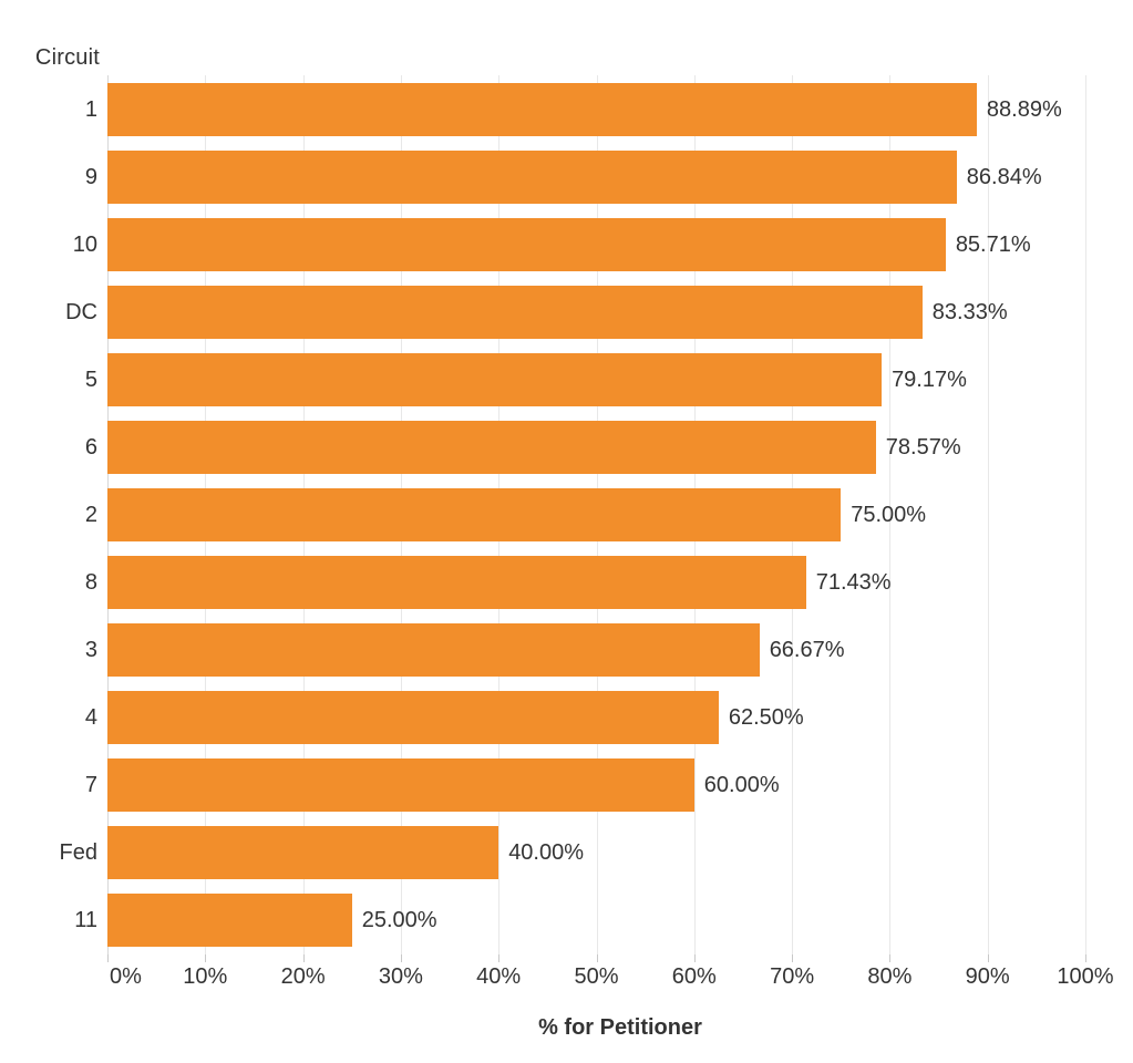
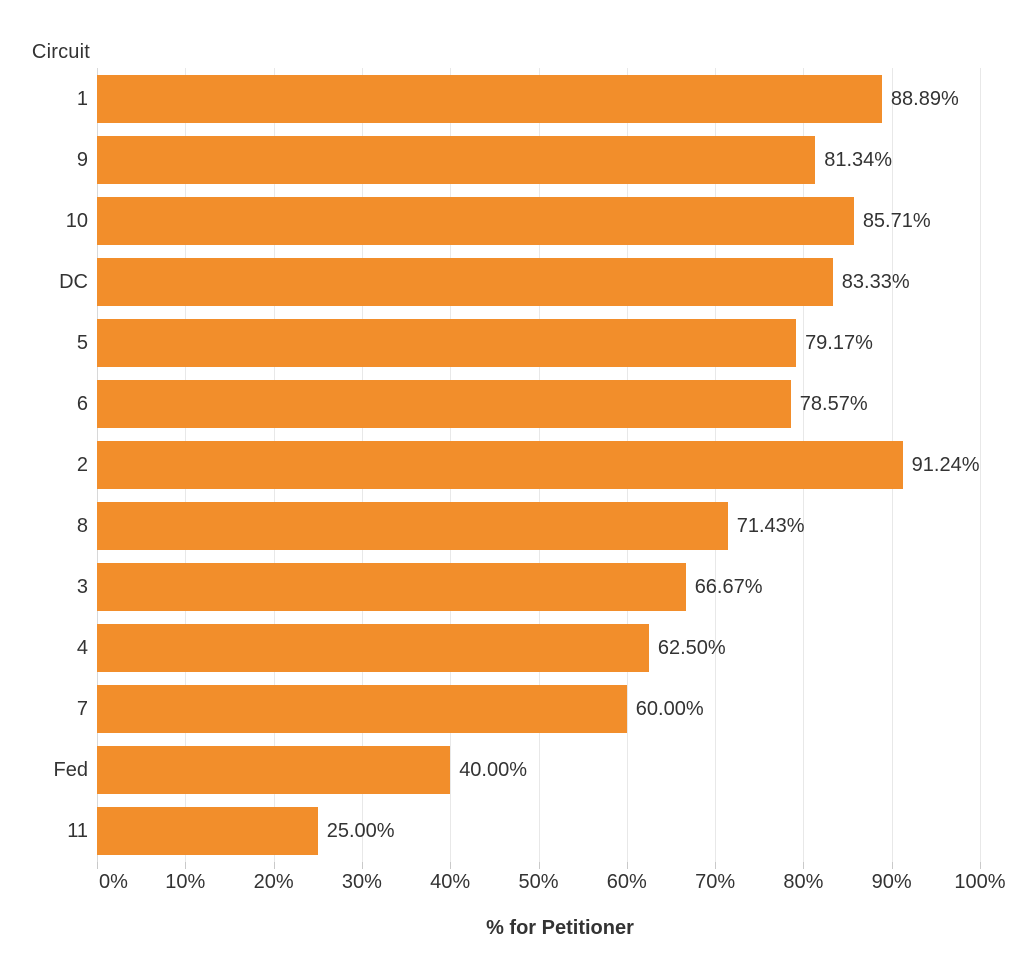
9: 86.84% -> 81.34%
2: 75.00% -> 91.24%
